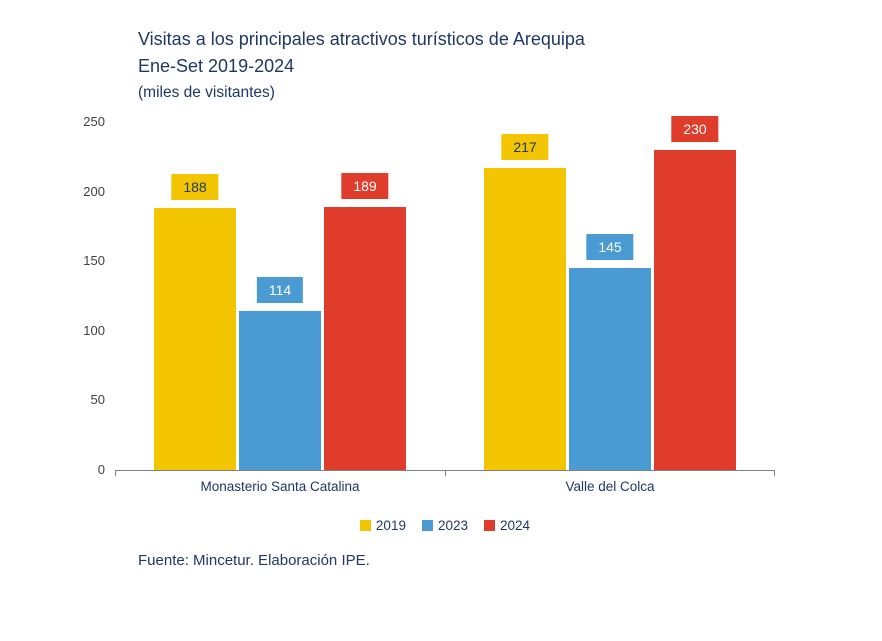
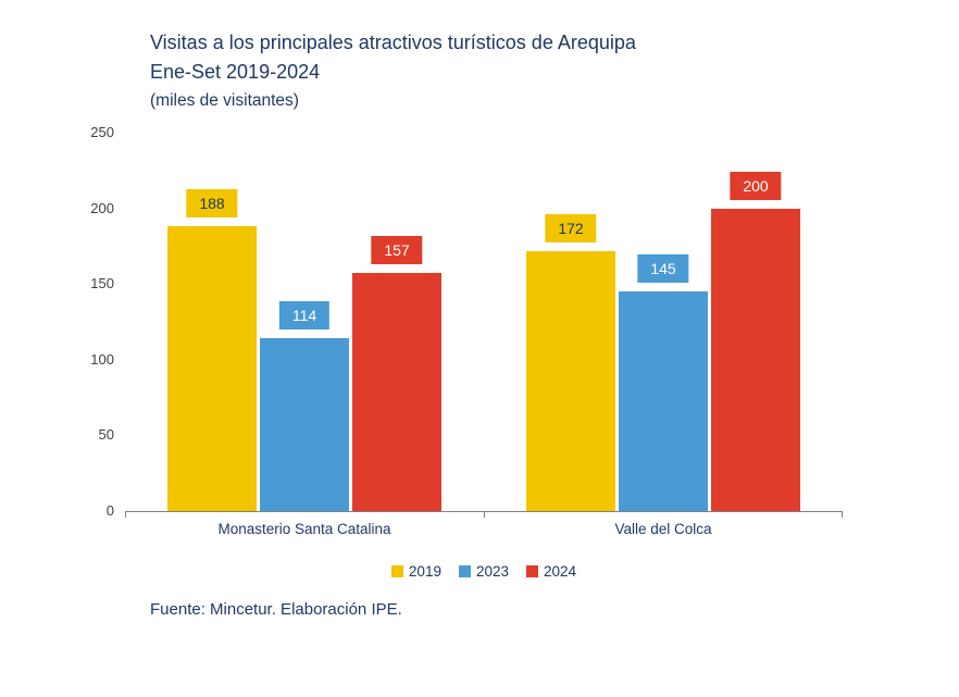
2024/Monasterio Santa Catalina: 189 -> 157
2019/Valle del Colca: 217 -> 172
2024/Valle del Colca: 230 -> 200
